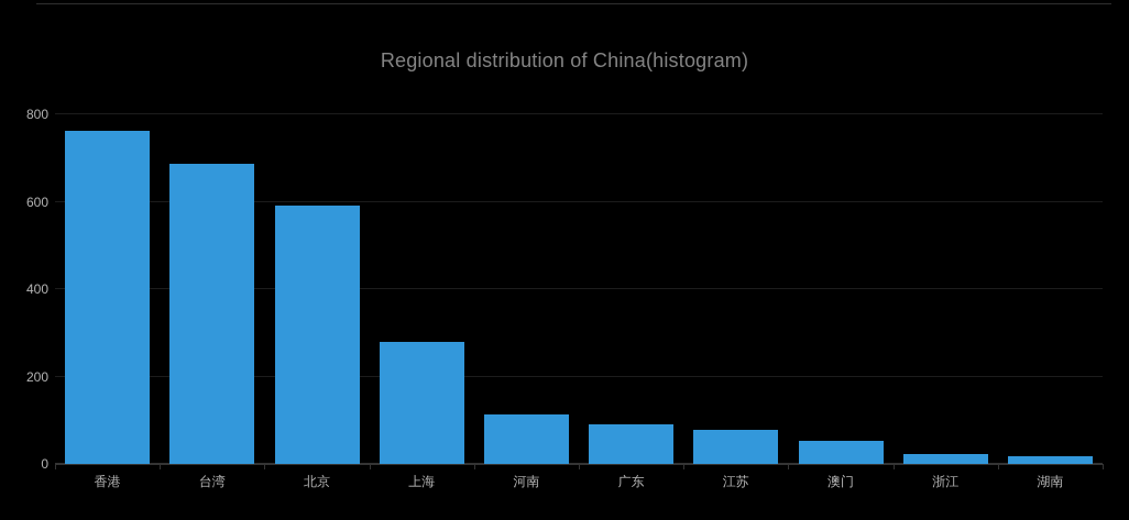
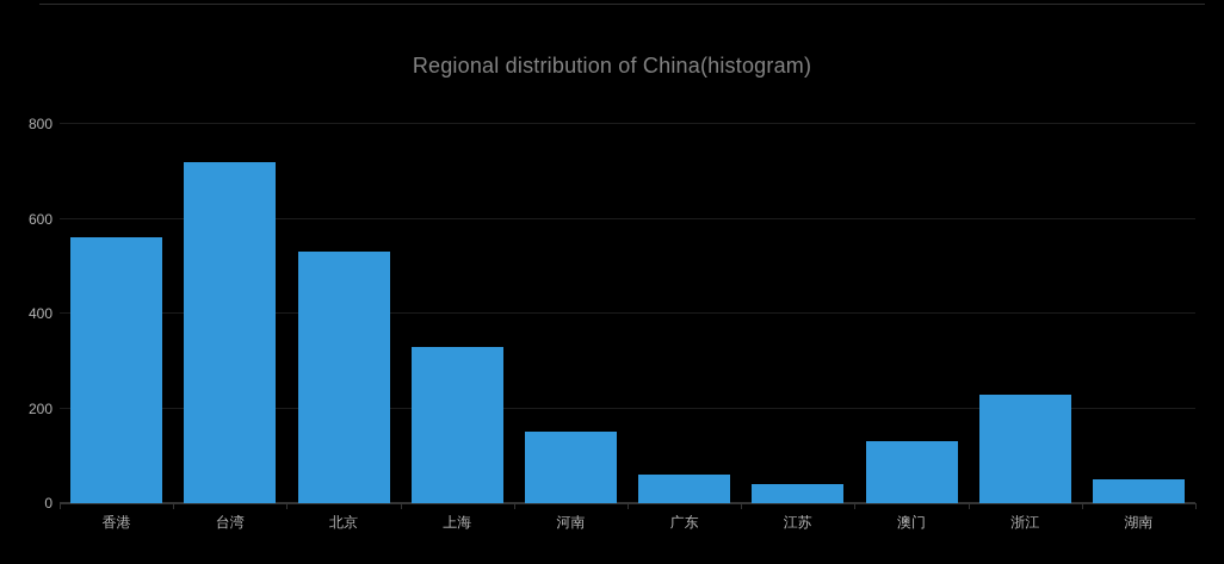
香港: 760 -> 560
台湾: 690 -> 720
北京: 590 -> 530
上海: 280 -> 330
河南: 110 -> 150
广东: 90 -> 60
江苏: 80 -> 40
澳门: 50 -> 130
浙江: 20 -> 230
湖南: 20 -> 50
